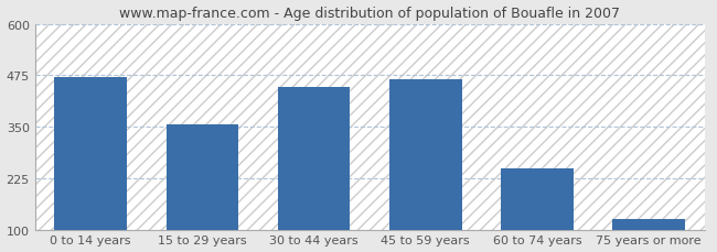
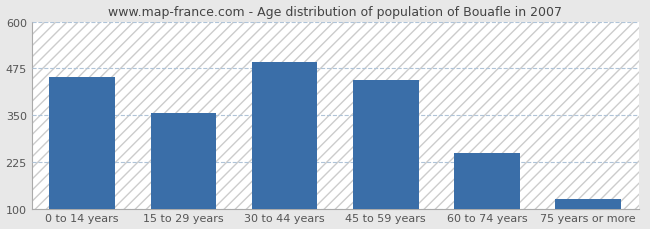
0 to 14 years: 470 -> 453
30 to 44 years: 445 -> 493
45 to 59 years: 465 -> 443
